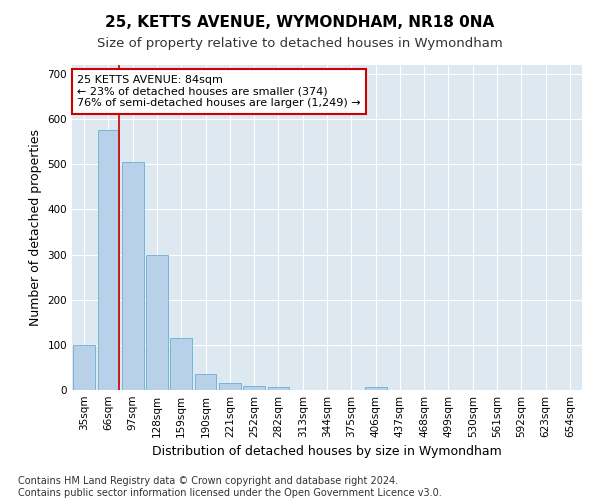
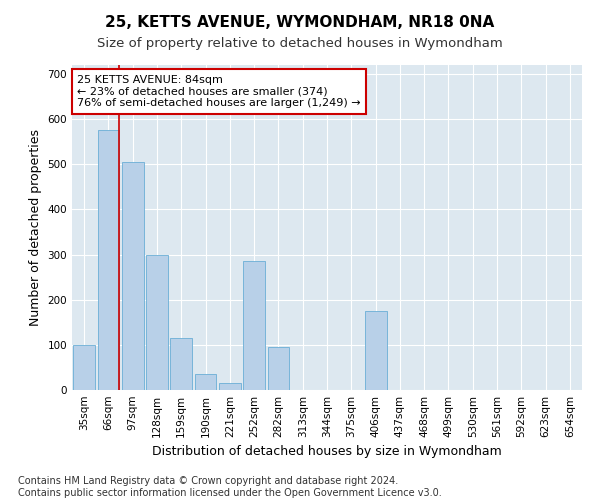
252sqm: 9 -> 285
282sqm: 7 -> 95
406sqm: 7 -> 175
